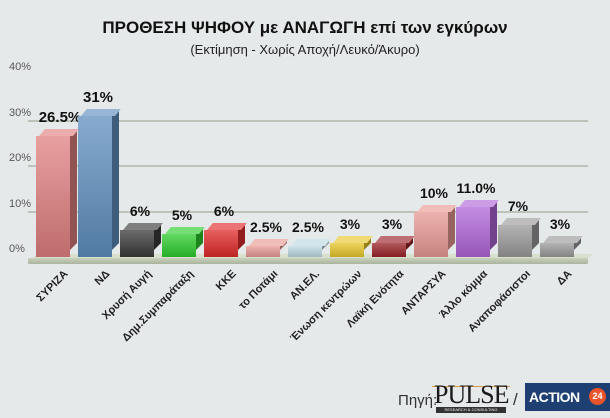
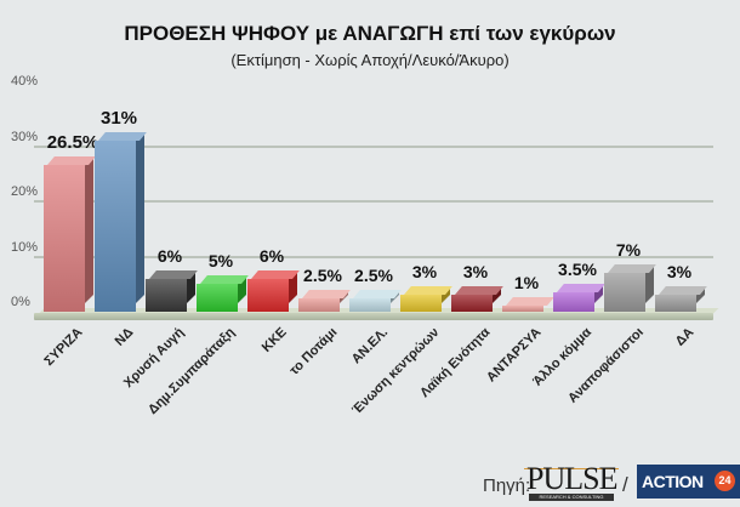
ΑΝΤΑΡΣΥΑ: 10% -> 1%
Άλλο κόμμα: 11.0% -> 3.5%
